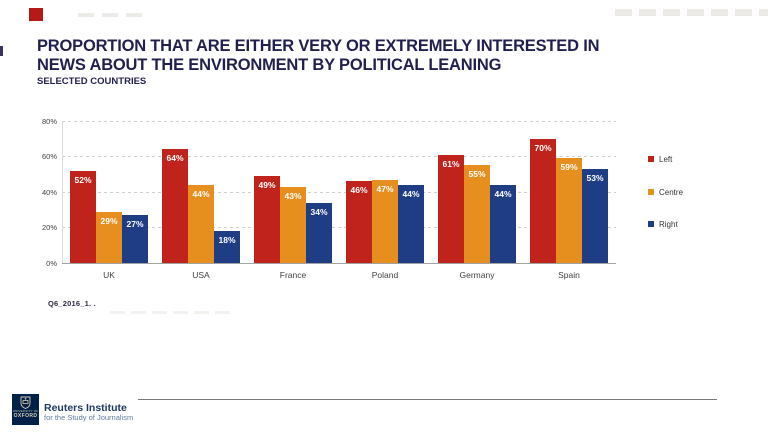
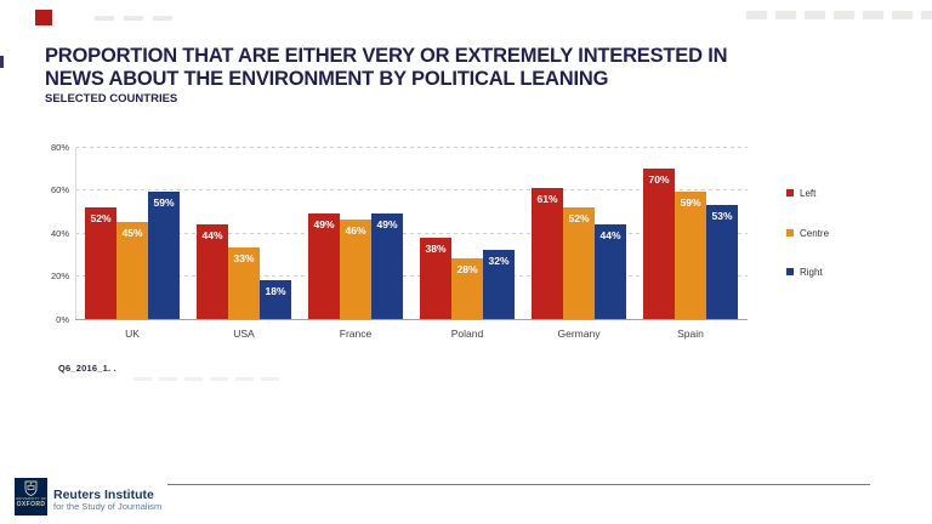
Centre/UK: 29% -> 45%
Right/UK: 27% -> 59%
Left/USA: 64% -> 44%
Centre/USA: 44% -> 33%
Centre/France: 43% -> 46%
Right/France: 34% -> 49%
Left/Poland: 46% -> 38%
Centre/Poland: 47% -> 28%
Right/Poland: 44% -> 32%
Centre/Germany: 55% -> 52%
